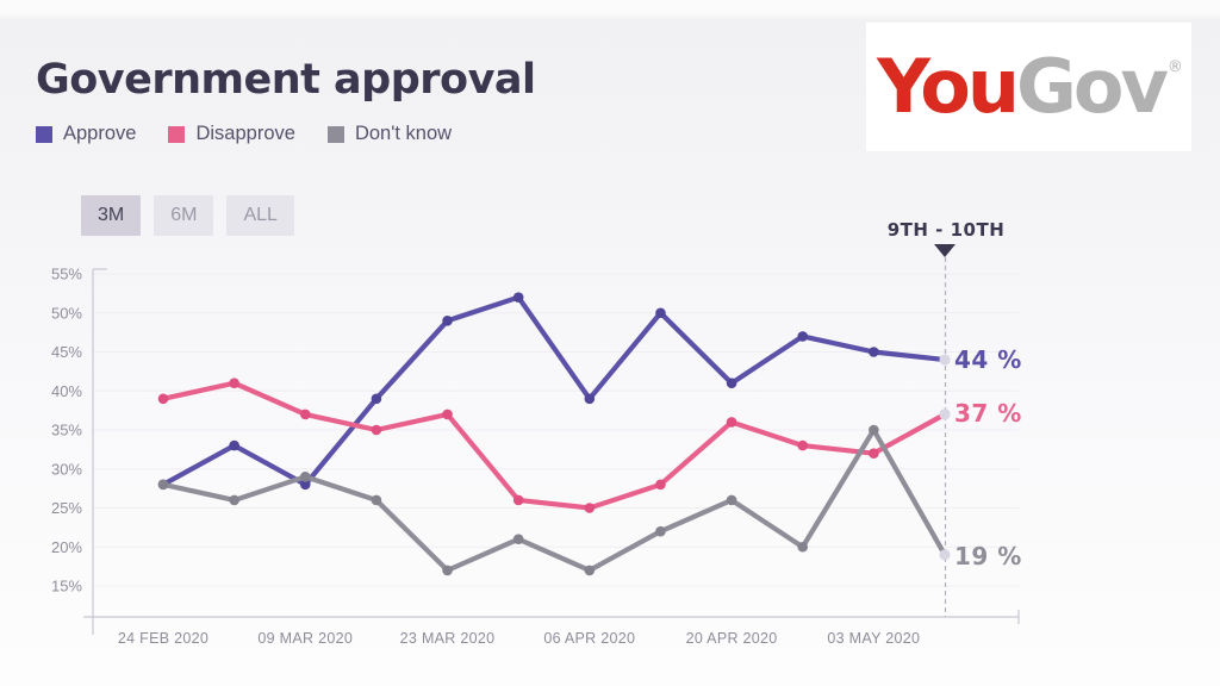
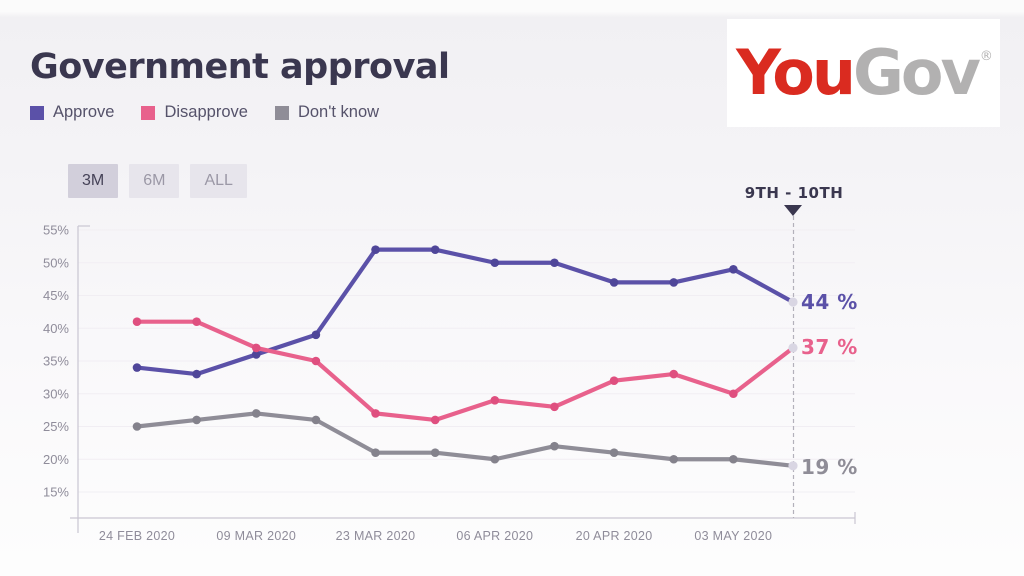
Approve/24 FEB 2020: 28% -> 34%
Disapprove/24 FEB 2020: 39% -> 41%
Don't know/24 FEB 2020: 28% -> 25%
Approve/09 MAR 2020: 28% -> 36%
Don't know/09 MAR 2020: 29% -> 27%
Approve/23 MAR 2020: 49% -> 52%
Disapprove/23 MAR 2020: 37% -> 27%
Don't know/23 MAR 2020: 17% -> 21%
Approve/06 APR 2020: 39% -> 50%
Disapprove/06 APR 2020: 25% -> 29%
Don't know/06 APR 2020: 17% -> 20%
Approve/20 APR 2020: 41% -> 47%
Disapprove/20 APR 2020: 36% -> 32%
Don't know/20 APR 2020: 26% -> 21%
Approve/03 MAY 2020: 45% -> 49%
Disapprove/03 MAY 2020: 32% -> 30%
Don't know/03 MAY 2020: 35% -> 20%
